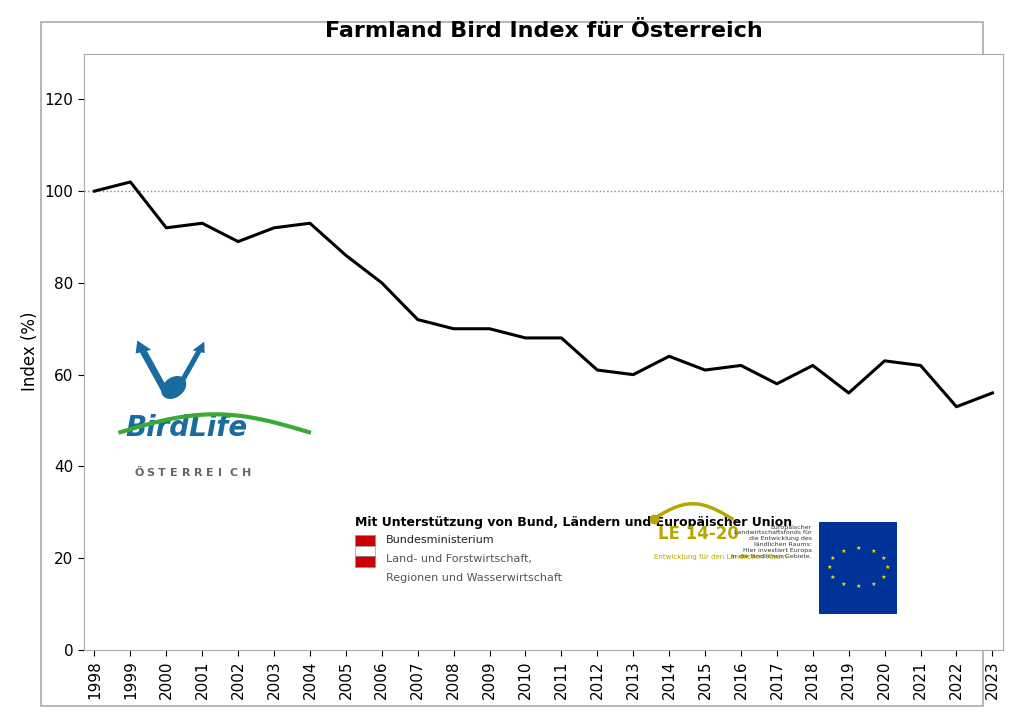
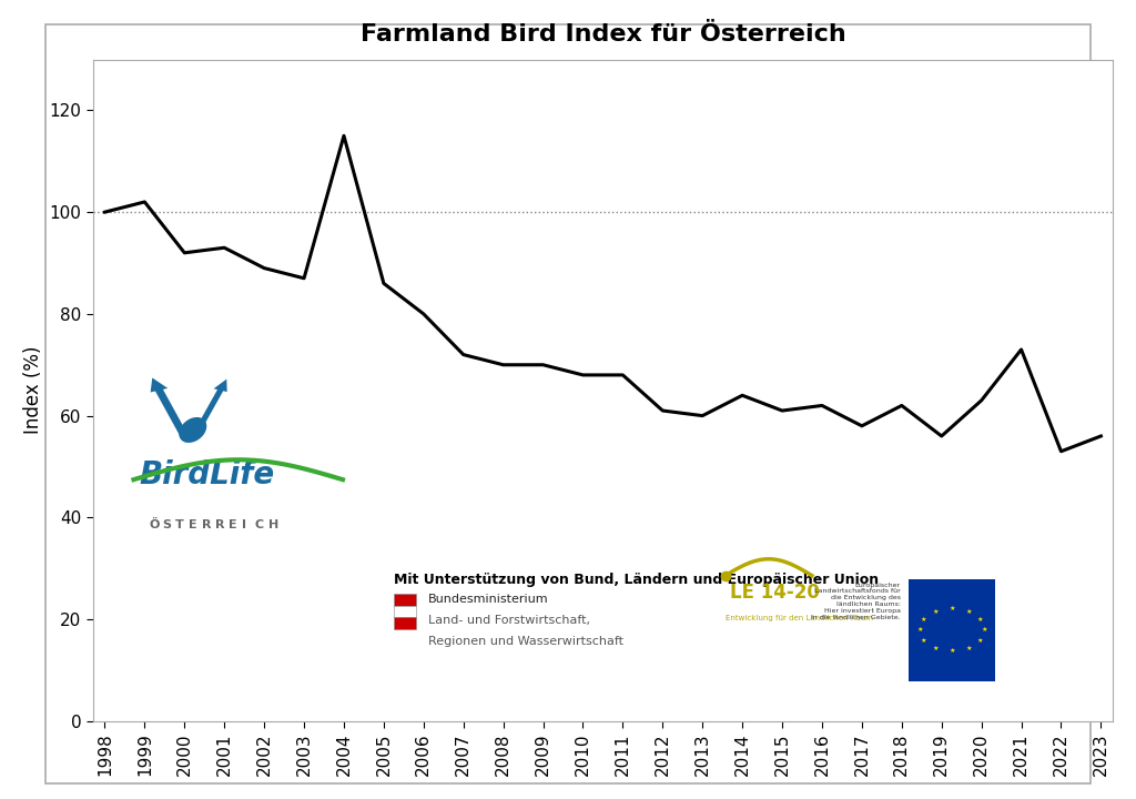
2003: 92 -> 87
2004: 93 -> 115
2021: 62 -> 73
